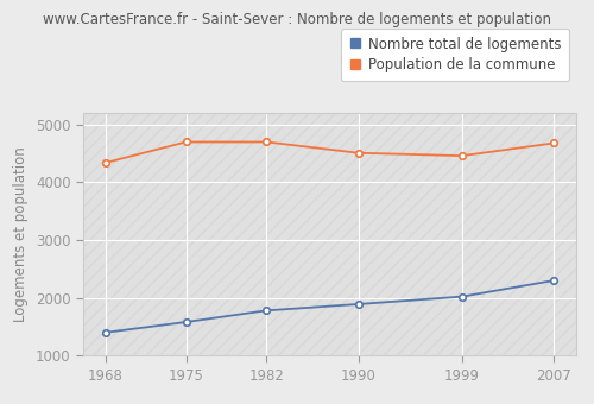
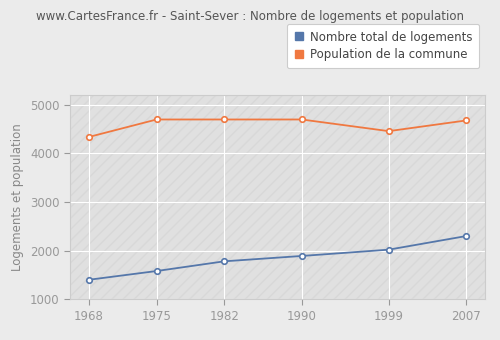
Population de la commune/1990: 4510 -> 4700
